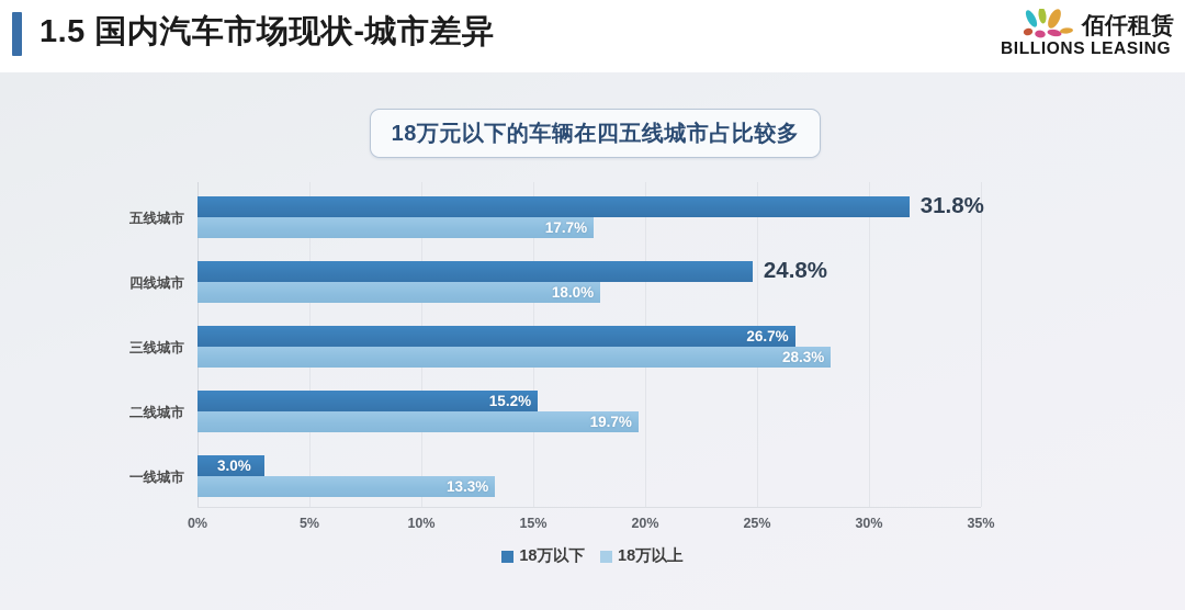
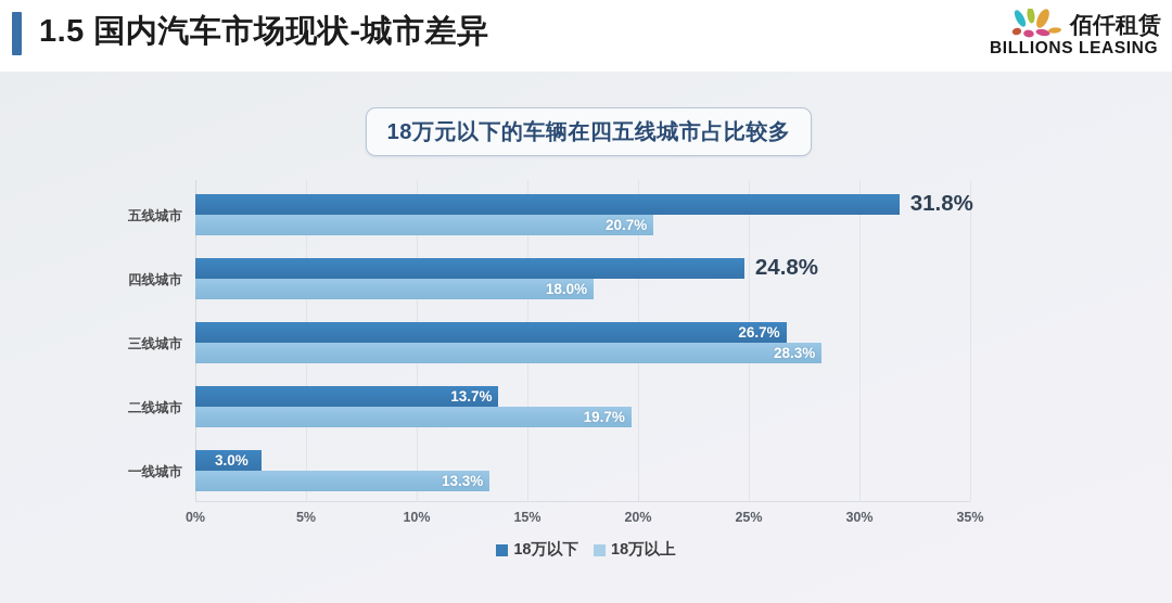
18万以下/二线城市: 15.2% -> 13.7%
18万以上/五线城市: 17.7% -> 20.7%
